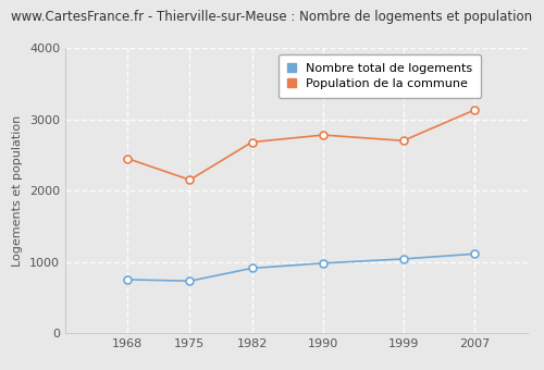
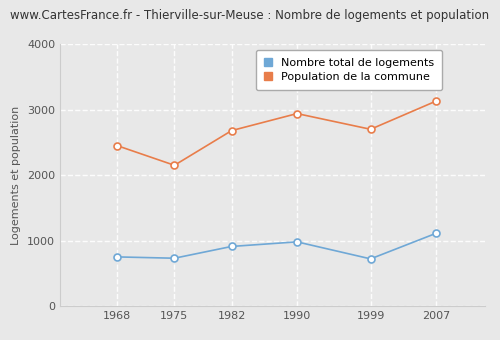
Population de la commune/1990: 2780 -> 2940
Nombre total de logements/1999: 1040 -> 720
